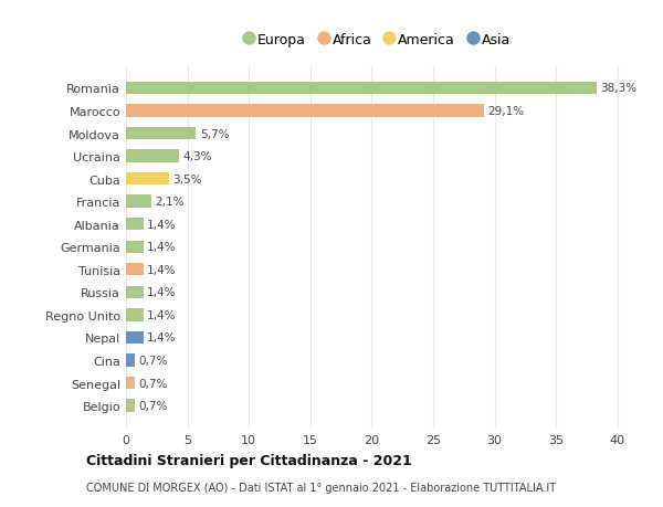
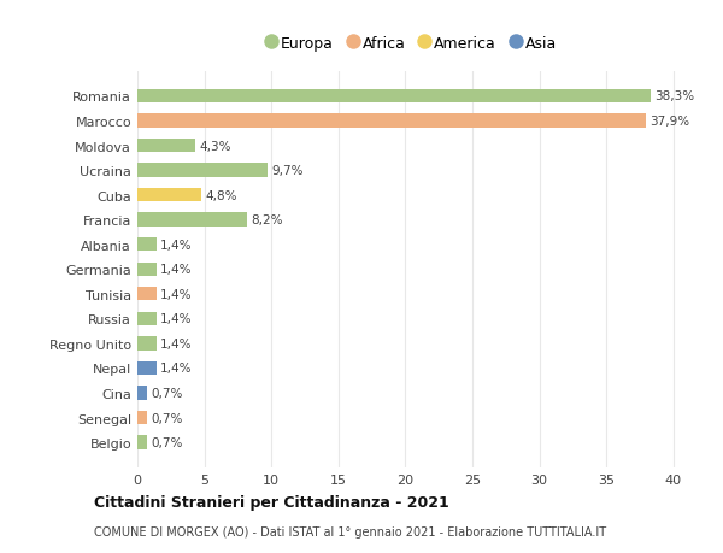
Marocco: 29,1% -> 37,9%
Moldova: 5,7% -> 4,3%
Ucraina: 4,3% -> 9,7%
Cuba: 3,5% -> 4,8%
Francia: 2,1% -> 8,2%
